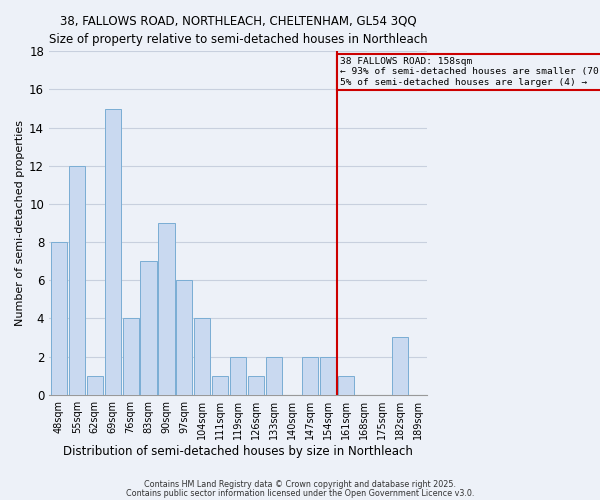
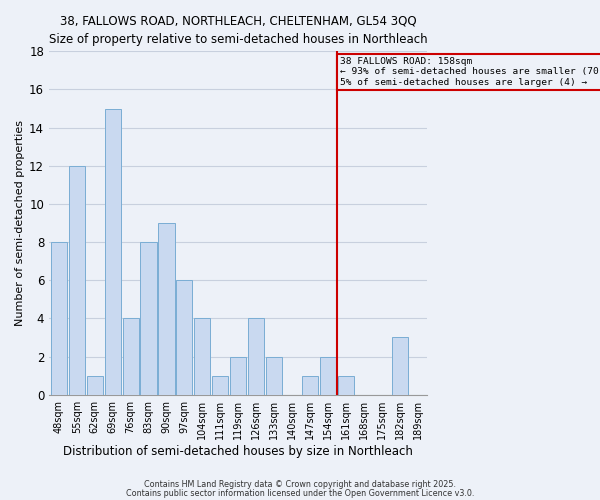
83sqm: 7 -> 8
126sqm: 1 -> 4
147sqm: 2 -> 1
